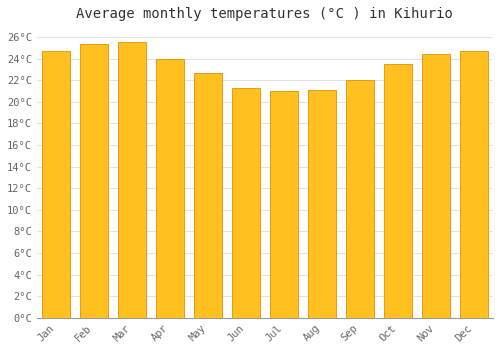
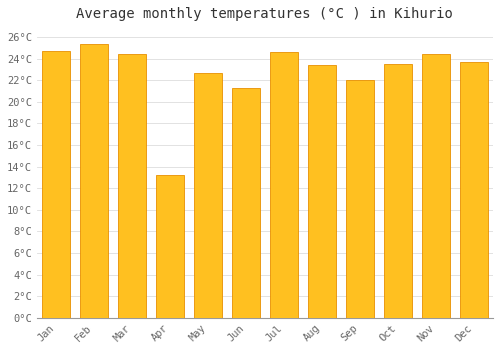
Mar: 25.5°C -> 24.4°C
Apr: 24.0°C -> 13.2°C
Jul: 21.0°C -> 24.6°C
Aug: 21.1°C -> 23.4°C
Dec: 24.7°C -> 23.7°C
